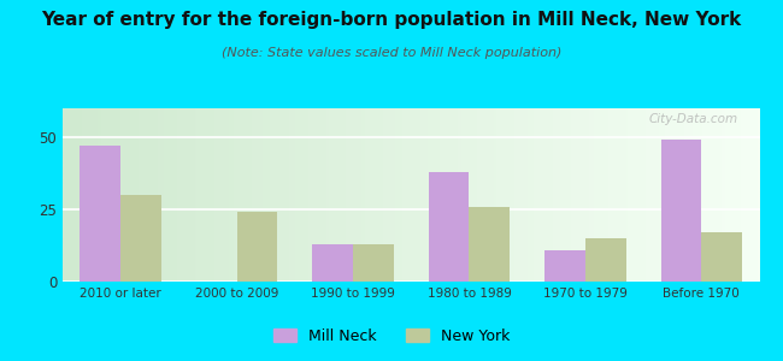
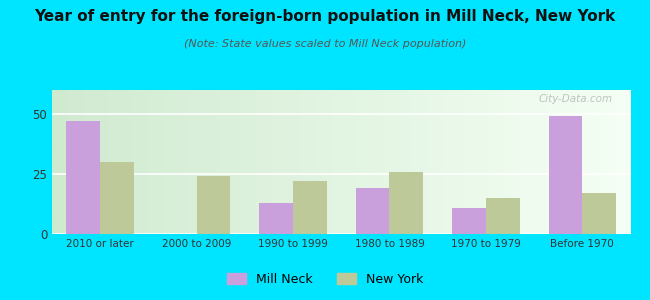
New York/1990 to 1999: 13 -> 22
Mill Neck/1980 to 1989: 38 -> 19
